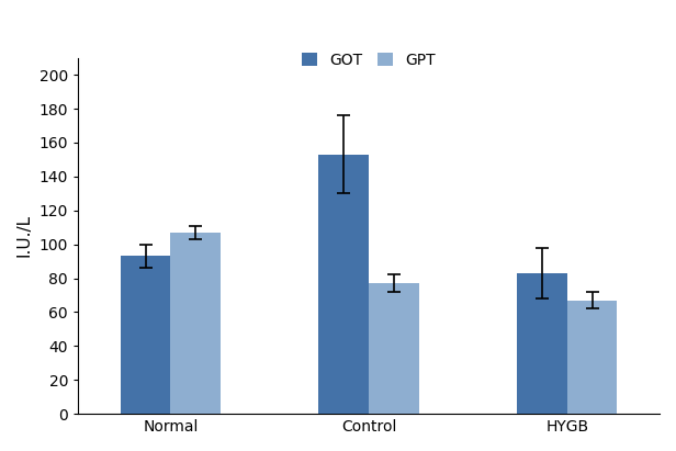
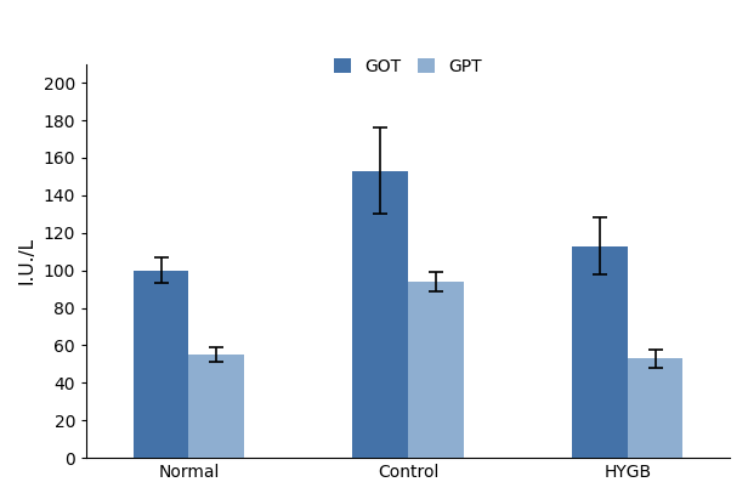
GOT/Normal: 93 -> 100
GPT/Normal: 107 -> 55
GPT/Control: 77 -> 94
GOT/HYGB: 83 -> 113
GPT/HYGB: 67 -> 53
